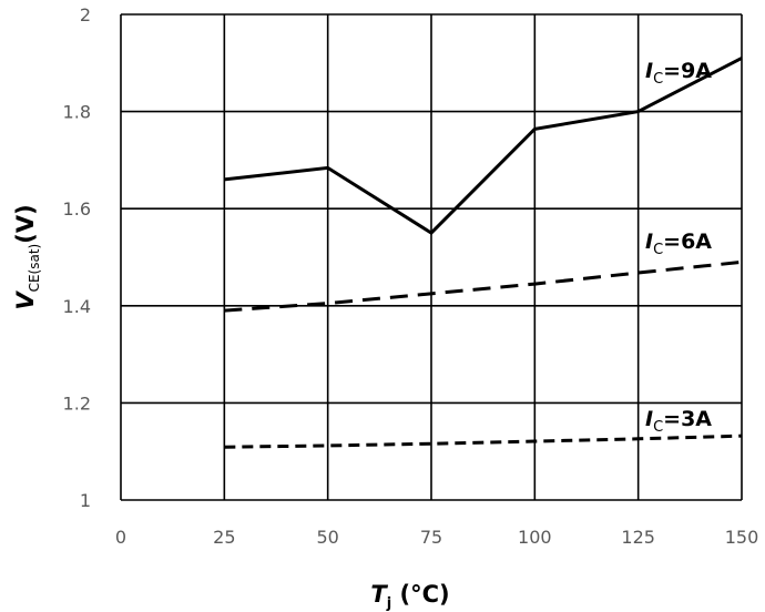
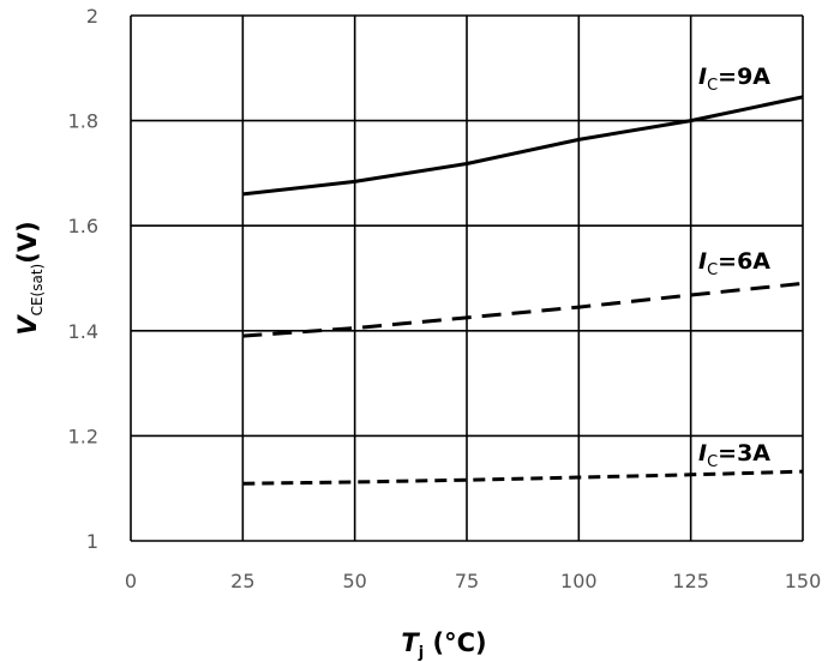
IC=9A/75: 1.55 -> 1.72
IC=9A/150: 1.91 -> 1.84
